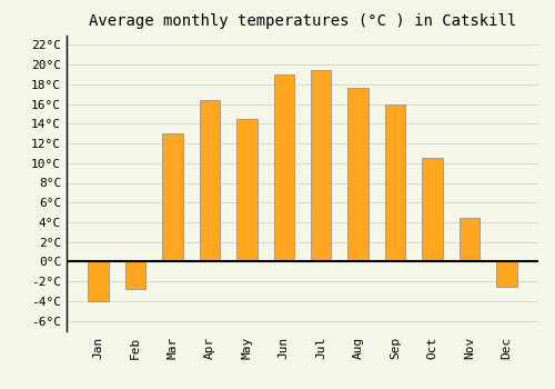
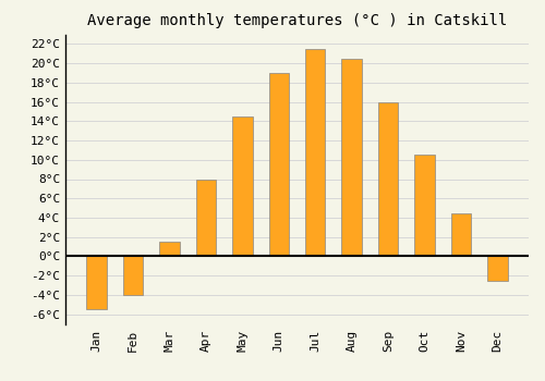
Jan: -4.0°C -> -5.5°C
Feb: -2.8°C -> -4.0°C
Mar: 13.0°C -> 1.5°C
Apr: 16.4°C -> 8.0°C
Jul: 19.4°C -> 21.5°C
Aug: 17.6°C -> 20.5°C
